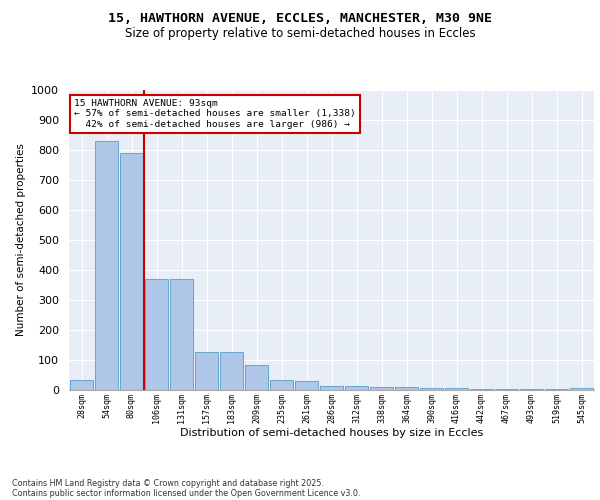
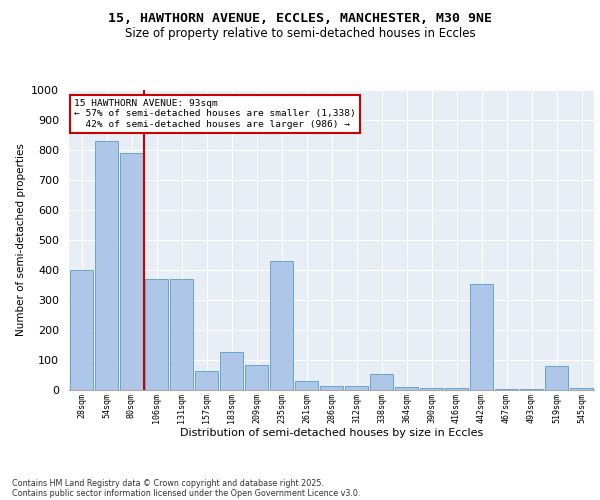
28sqm: 35 -> 400
157sqm: 128 -> 65
235sqm: 35 -> 430
338sqm: 10 -> 55
442sqm: 5 -> 355
519sqm: 2 -> 80
